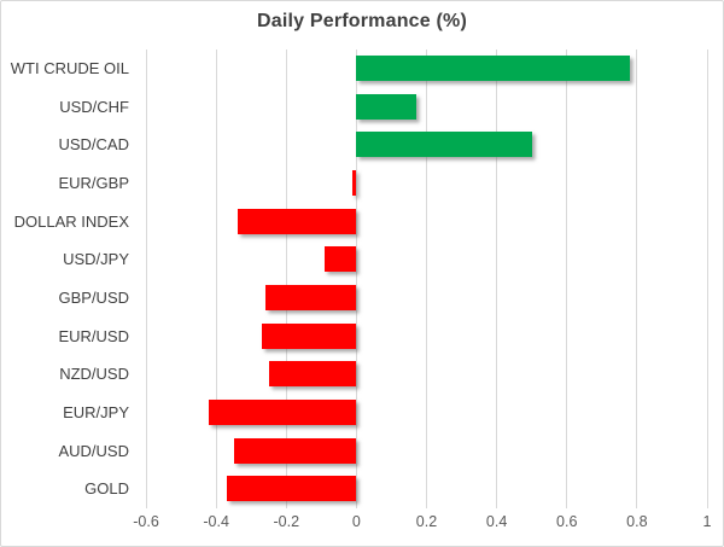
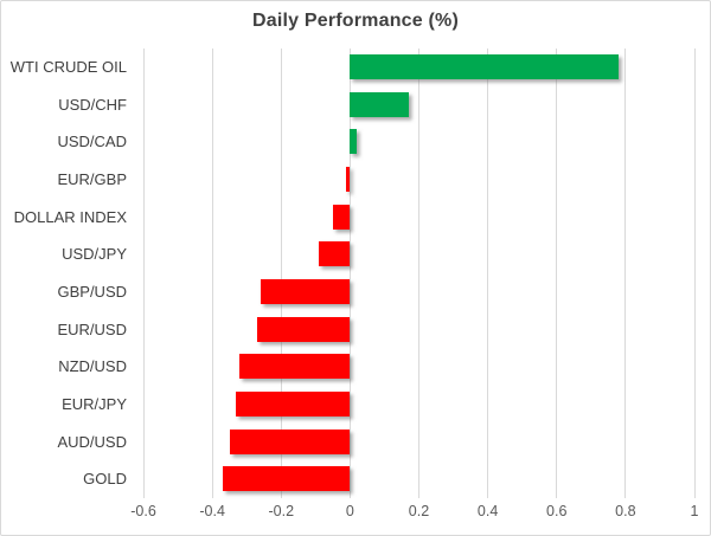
USD/CAD: 0.50 -> 0.02
DOLLAR INDEX: -0.34 -> -0.05
NZD/USD: -0.25 -> -0.32
EUR/JPY: -0.42 -> -0.33
